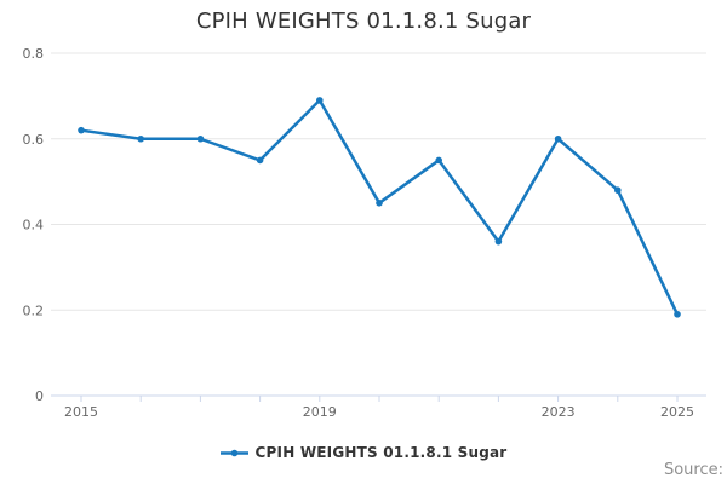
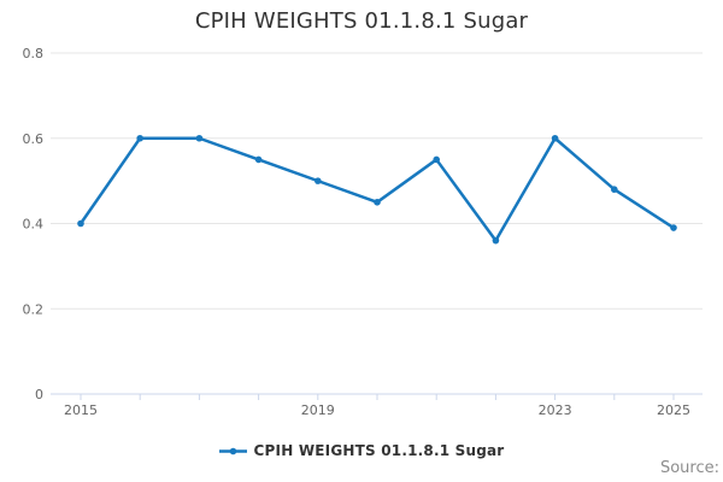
2015: 0.62 -> 0.40
2019: 0.69 -> 0.50
2025: 0.19 -> 0.39
